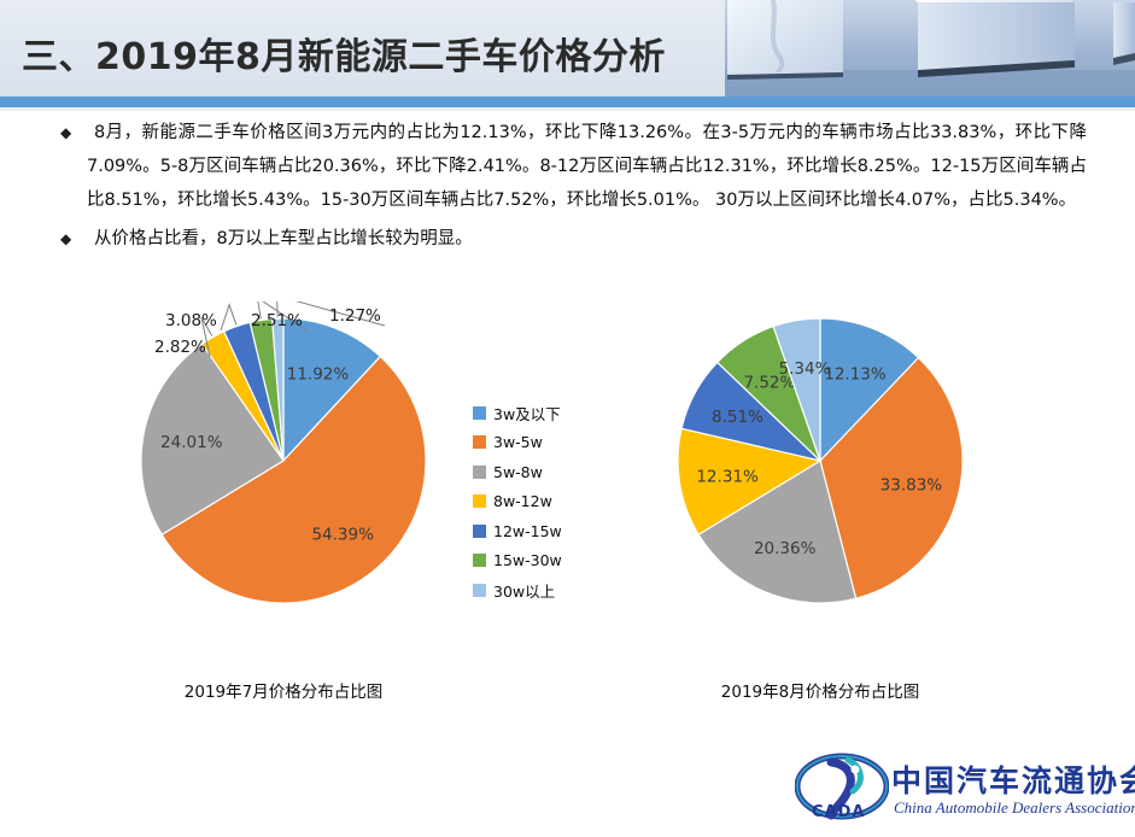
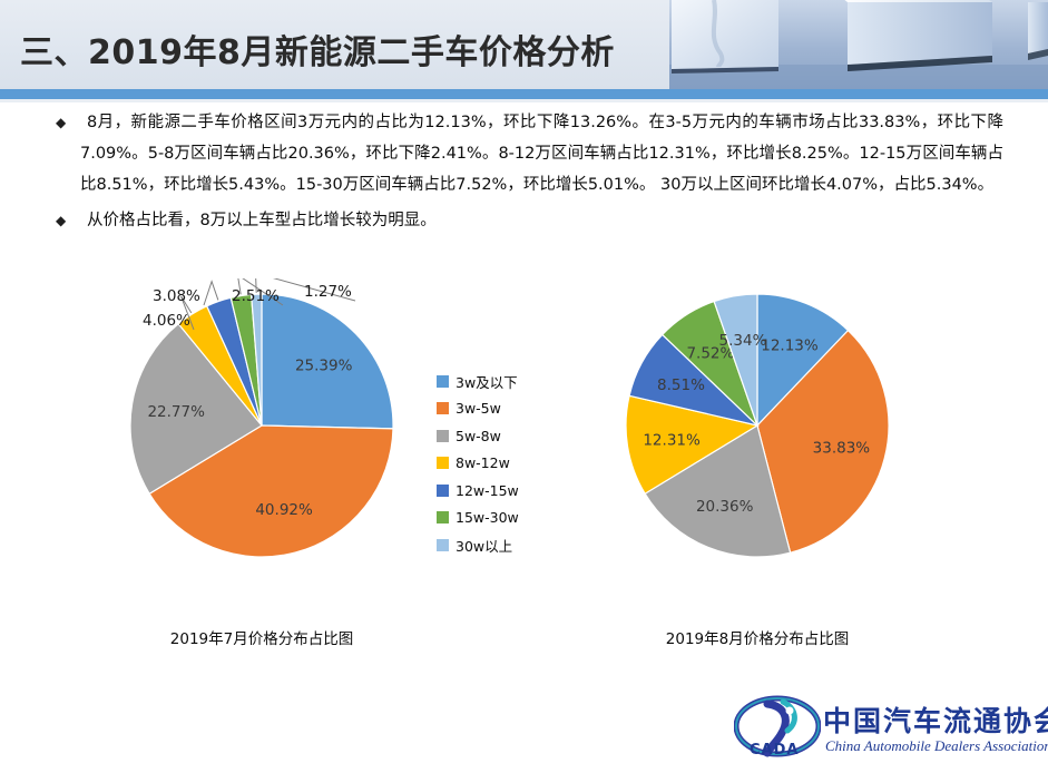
2019年7月价格分布占比图/3w及以下: 11.92% -> 25.39%
2019年7月价格分布占比图/3w-5w: 54.39% -> 40.92%
2019年7月价格分布占比图/5w-8w: 24.01% -> 22.77%
2019年7月价格分布占比图/8w-12w: 2.82% -> 4.06%
